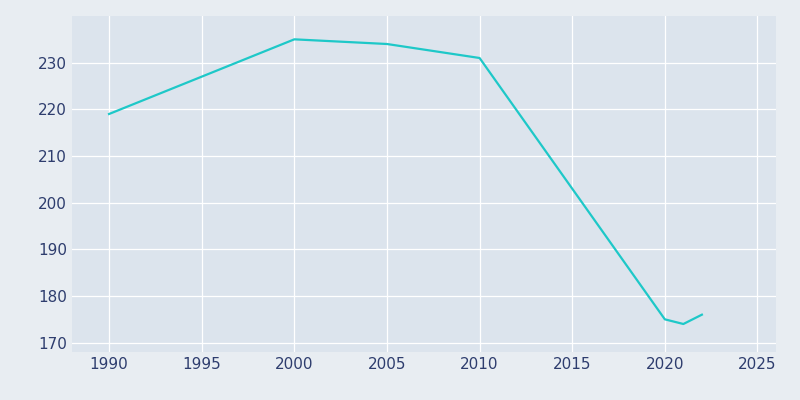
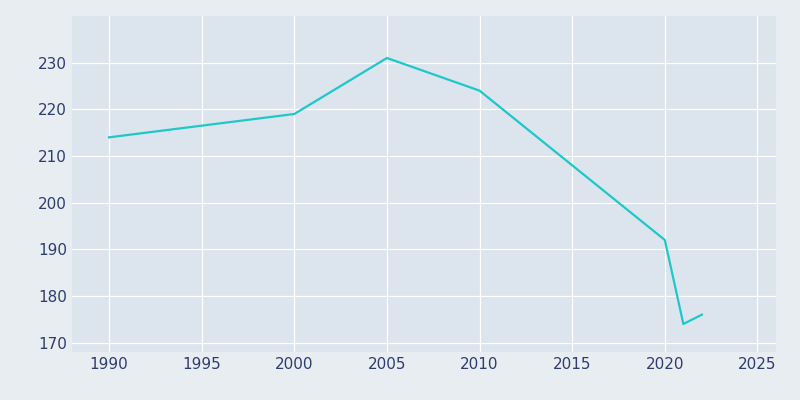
1990: 219 -> 214
2000: 235 -> 219
2005: 234 -> 231
2010: 231 -> 224
2020: 175 -> 192
